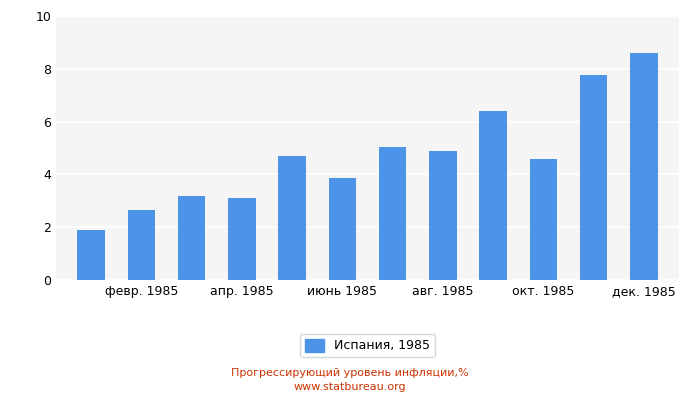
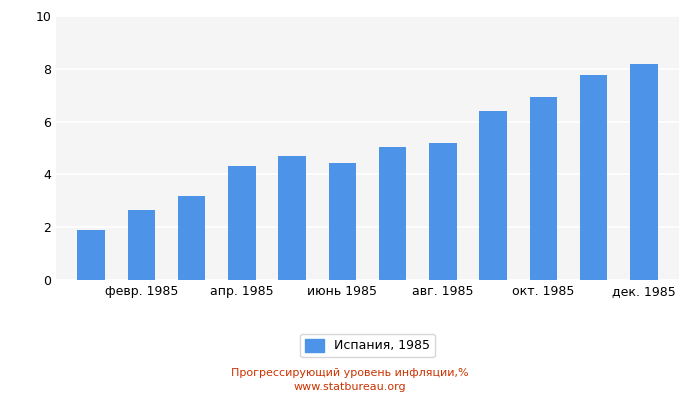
апр. 1985: 3.10 -> 4.30
июнь 1985: 3.85 -> 4.45
авг. 1985: 4.90 -> 5.20
окт. 1985: 4.60 -> 6.95
дек. 1985: 8.60 -> 8.20
